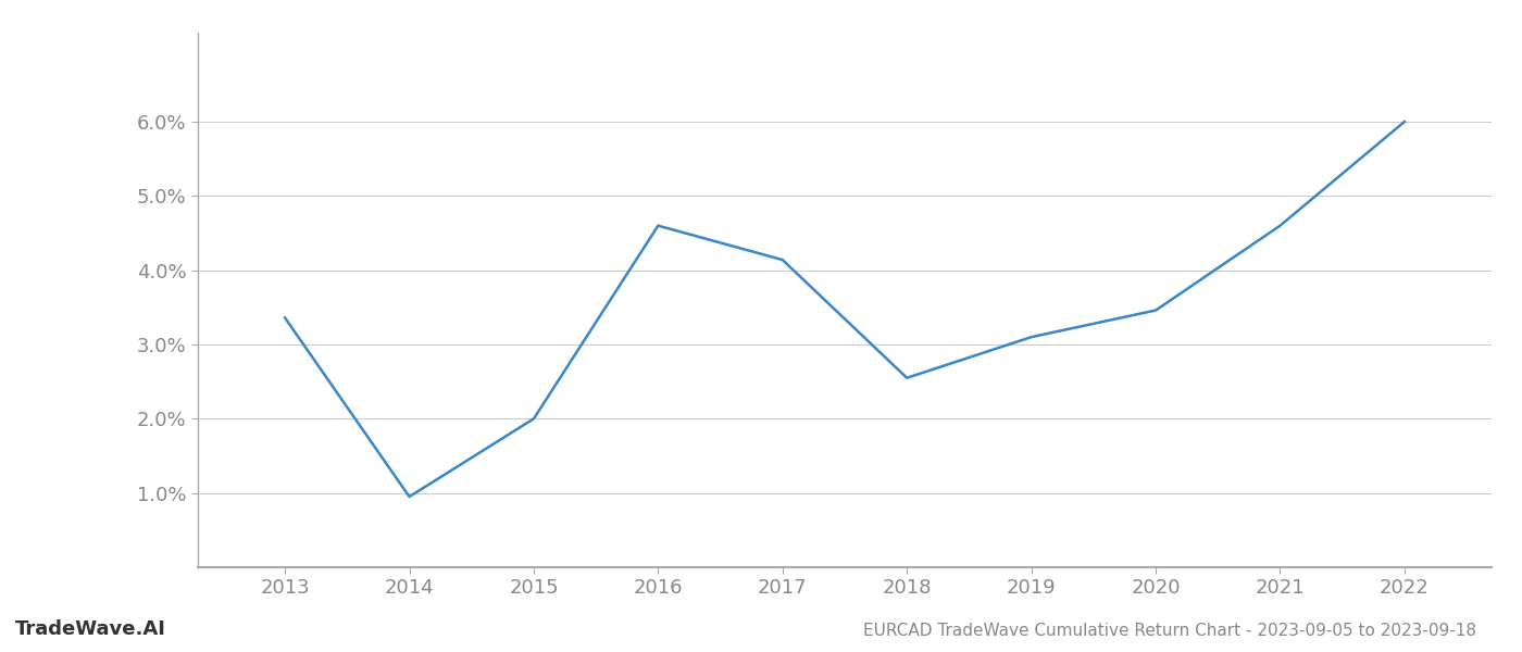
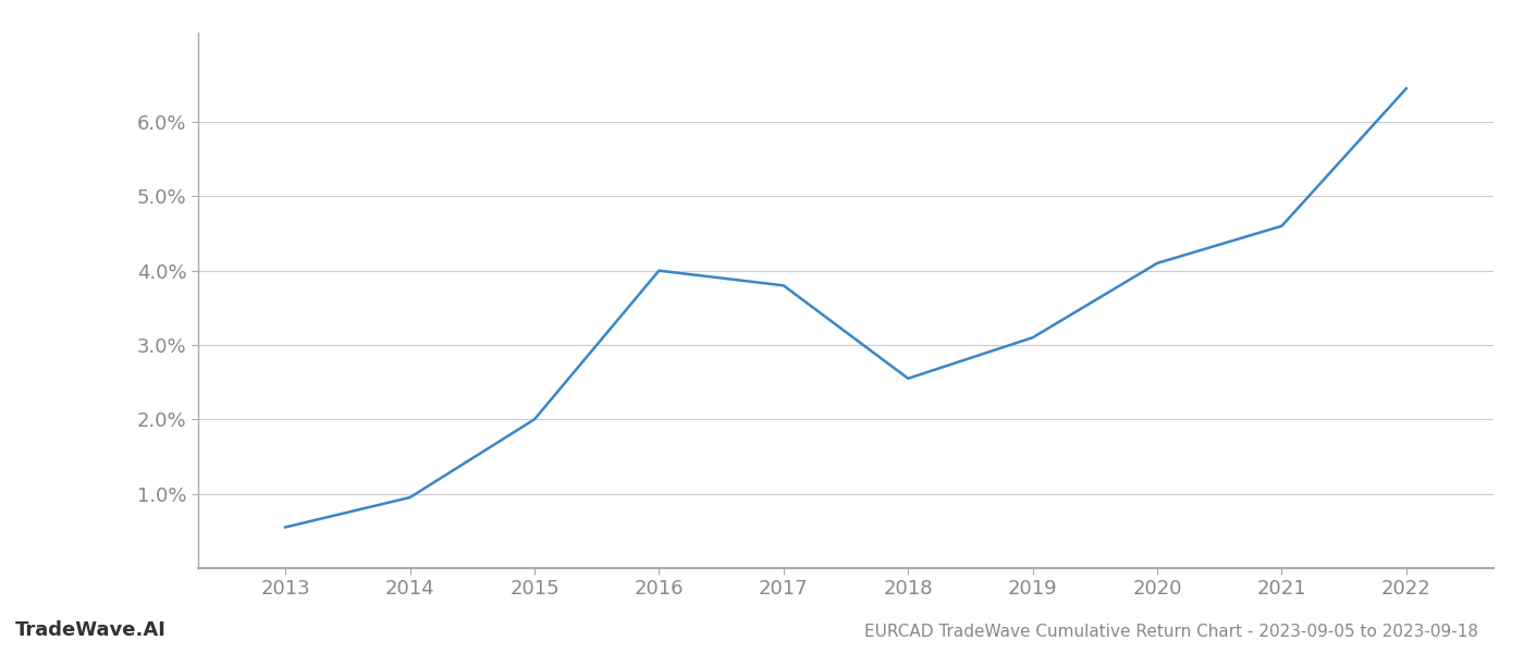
2013: 3.36% -> 0.55%
2016: 4.60% -> 4.00%
2017: 4.14% -> 3.80%
2020: 3.46% -> 4.10%
2022: 6.00% -> 6.45%
